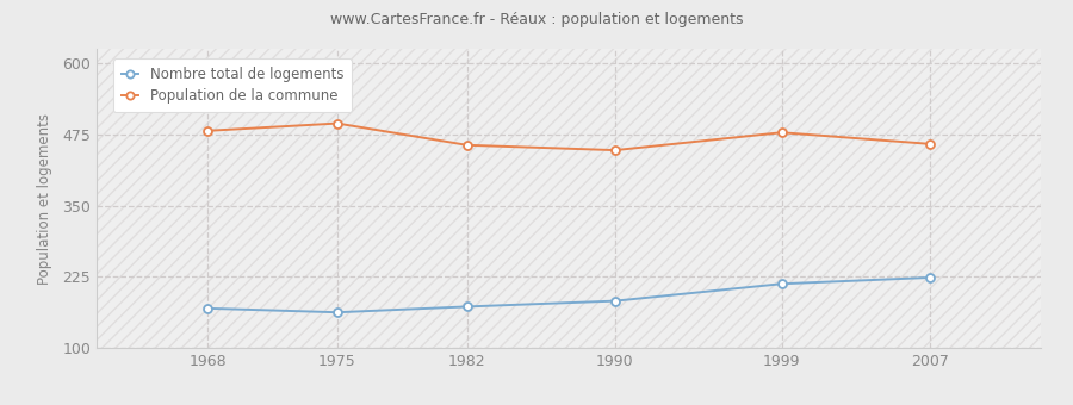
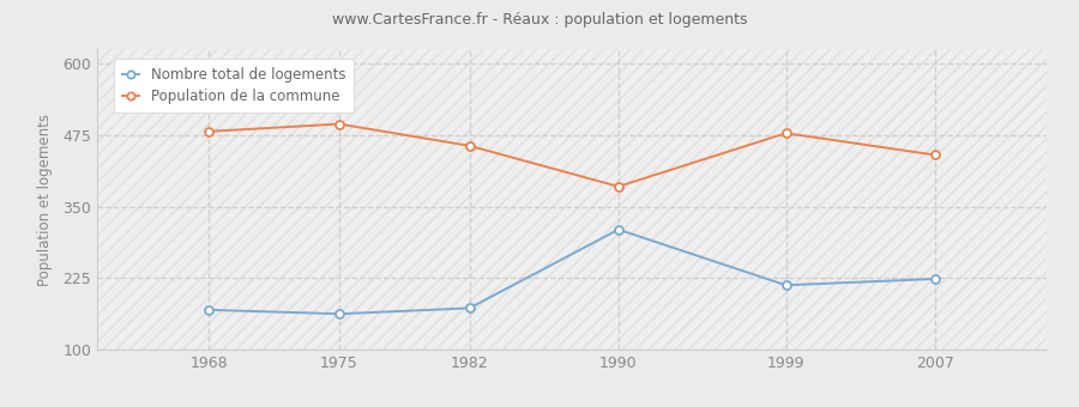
Nombre total de logements/1990: 183 -> 310
Population de la commune/1990: 447 -> 385
Population de la commune/2007: 458 -> 440
